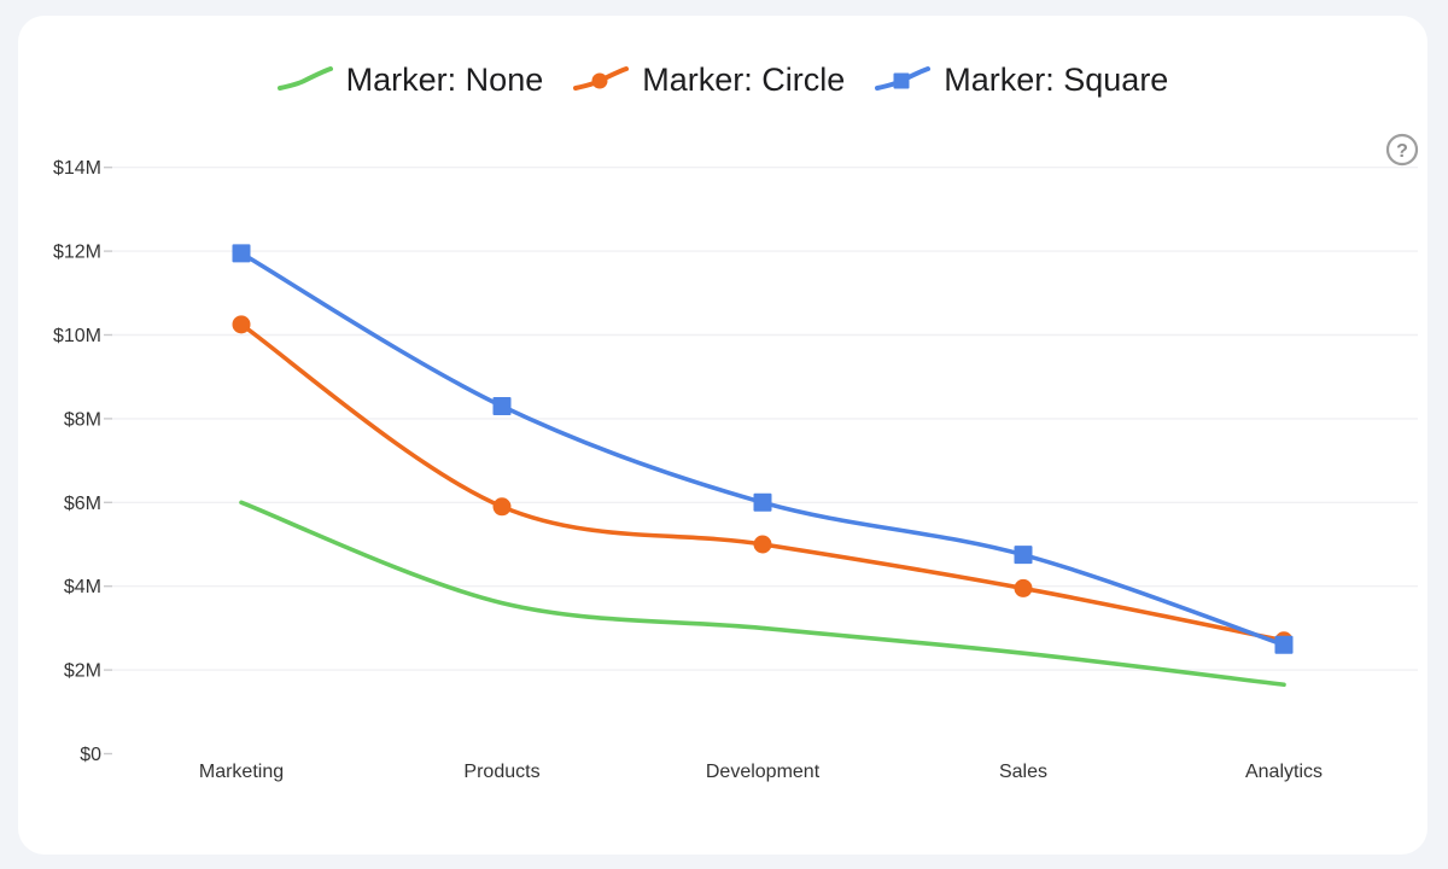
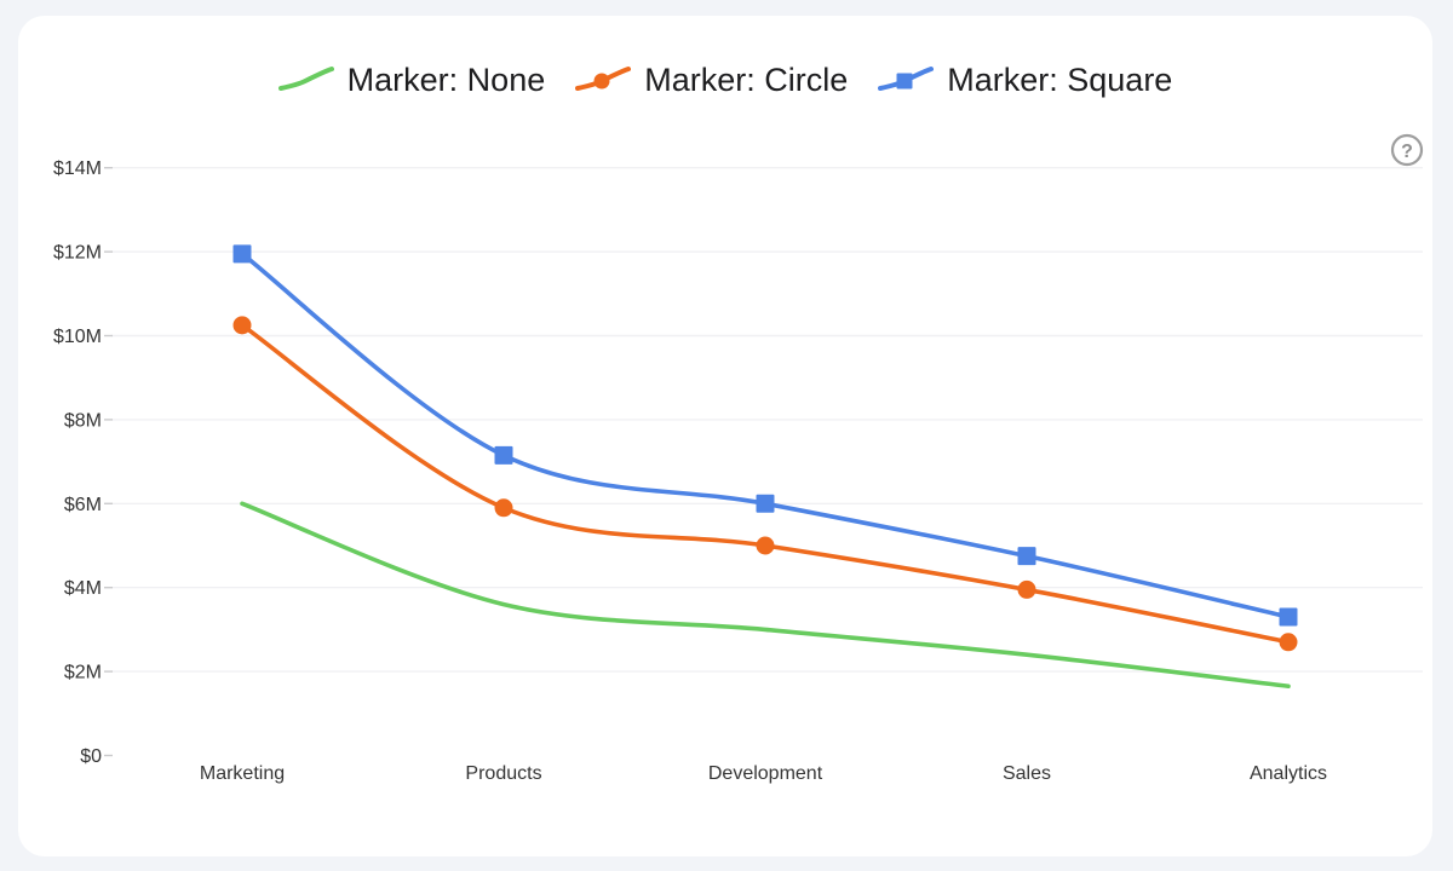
Marker: Square/Products: $8.3M -> $7.2M
Marker: Square/Analytics: $2.6M -> $3.3M
